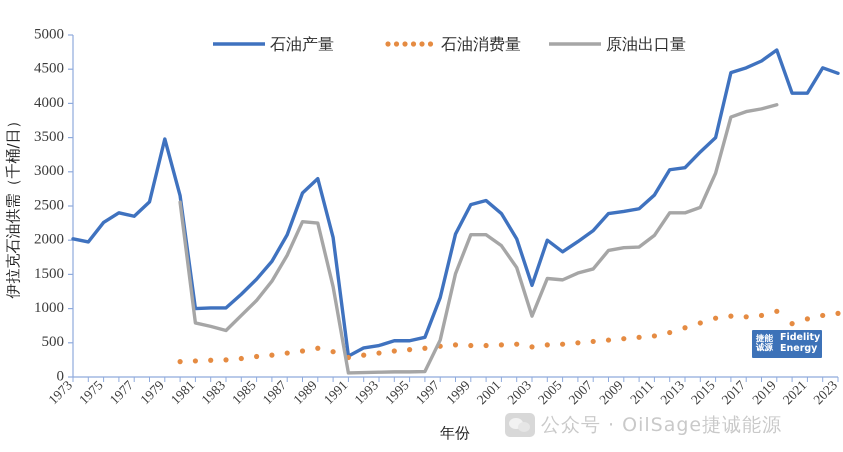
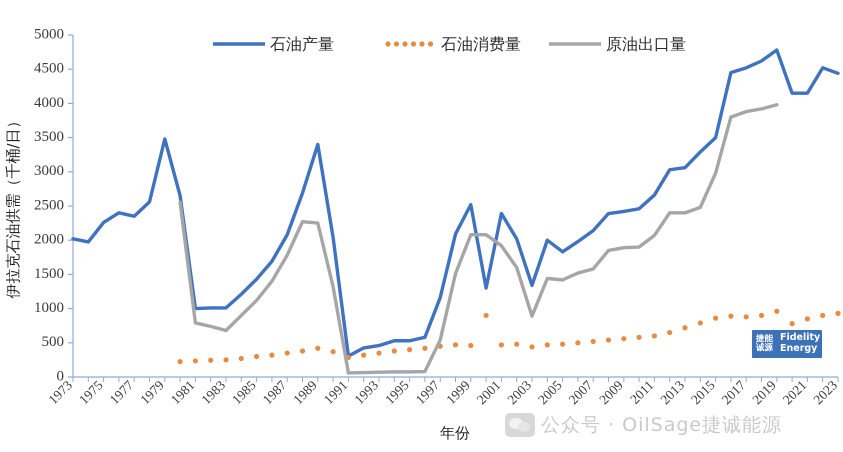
石油产量/1989: 2900 -> 3400
石油产量/2000: 2600 -> 1300
石油消费量/2000: 500 -> 900
